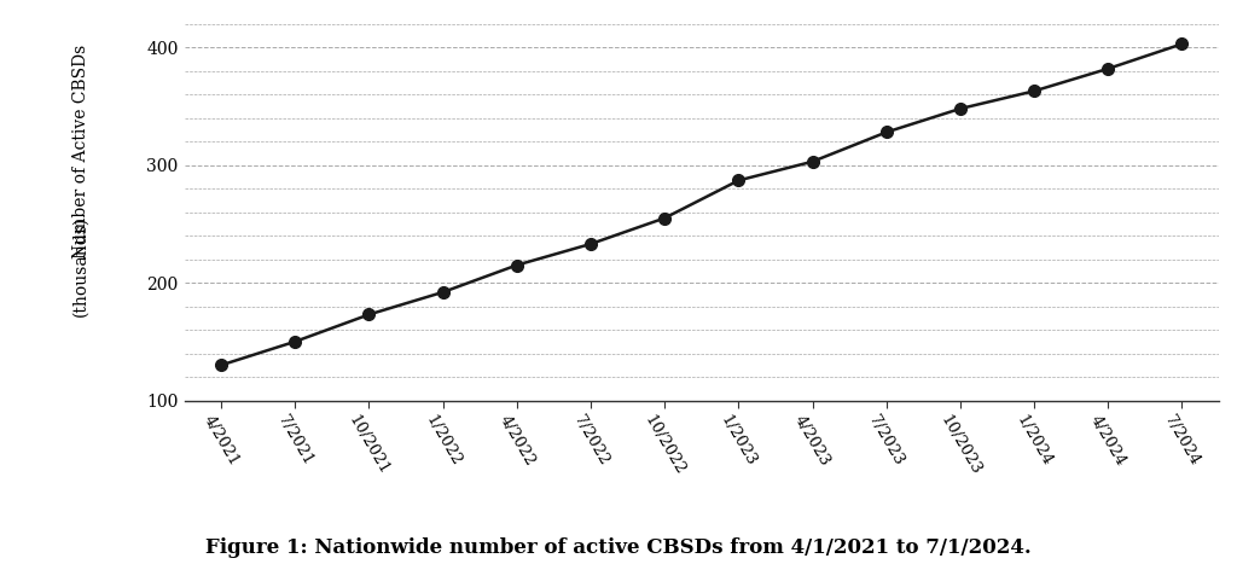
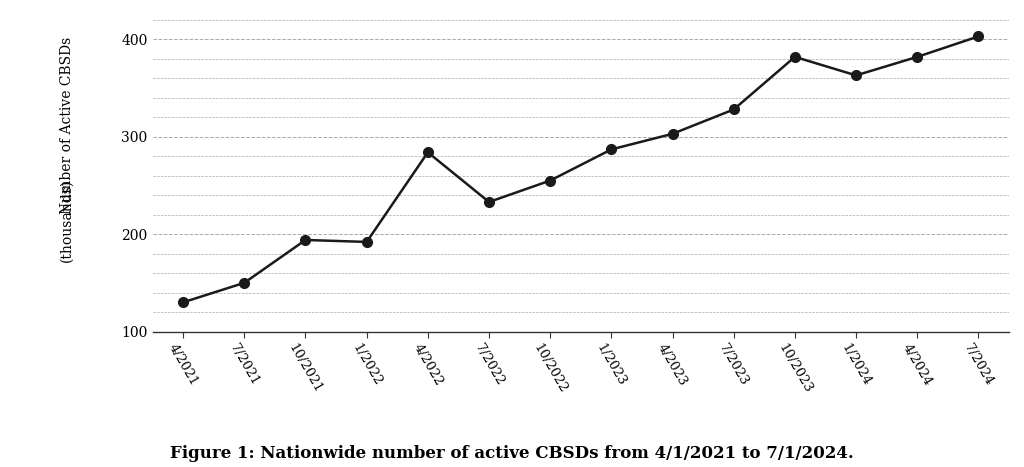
10/2021: 173 -> 194
4/2022: 215 -> 284
10/2023: 348 -> 382
